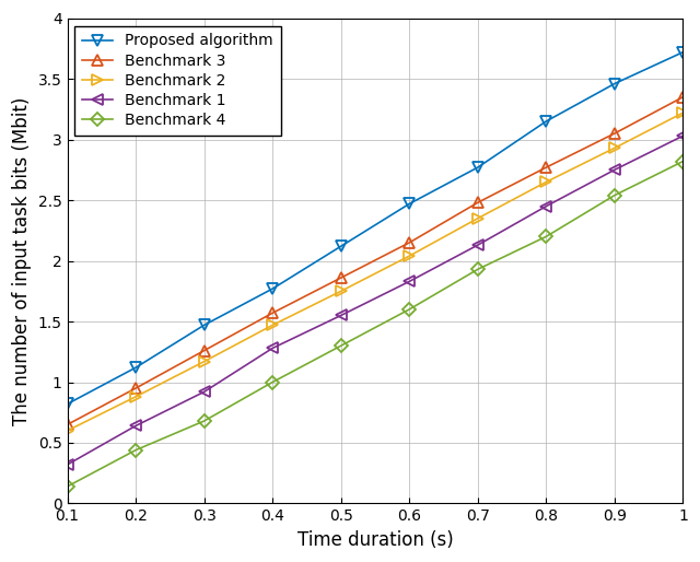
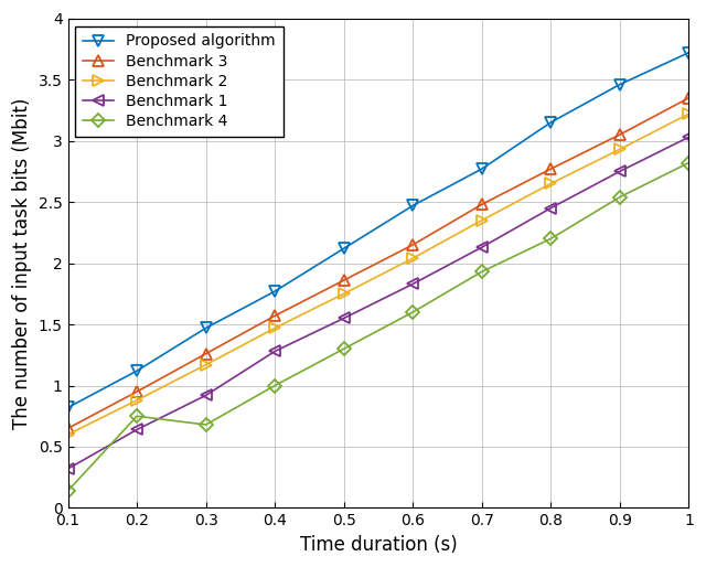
Benchmark 4/0.2: 0.44 -> 0.75
